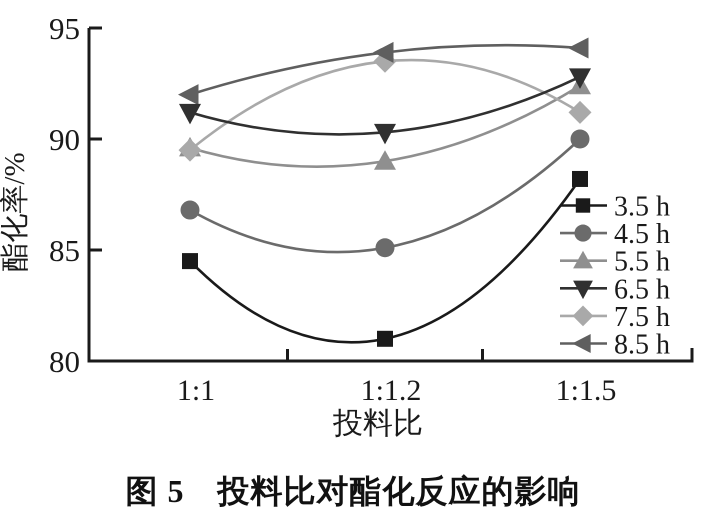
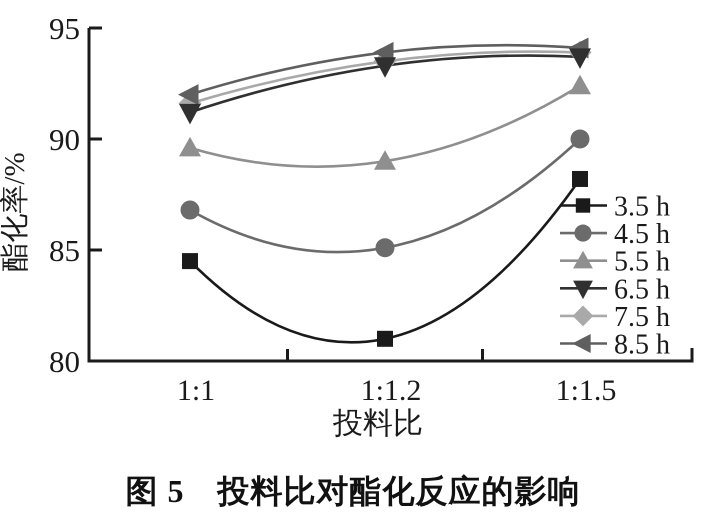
7.5 h/1:1: 89.5 -> 91.6
6.5 h/1:1.2: 90.3 -> 93.3
6.5 h/1:1.5: 92.8 -> 93.7
7.5 h/1:1.5: 91.2 -> 93.9
